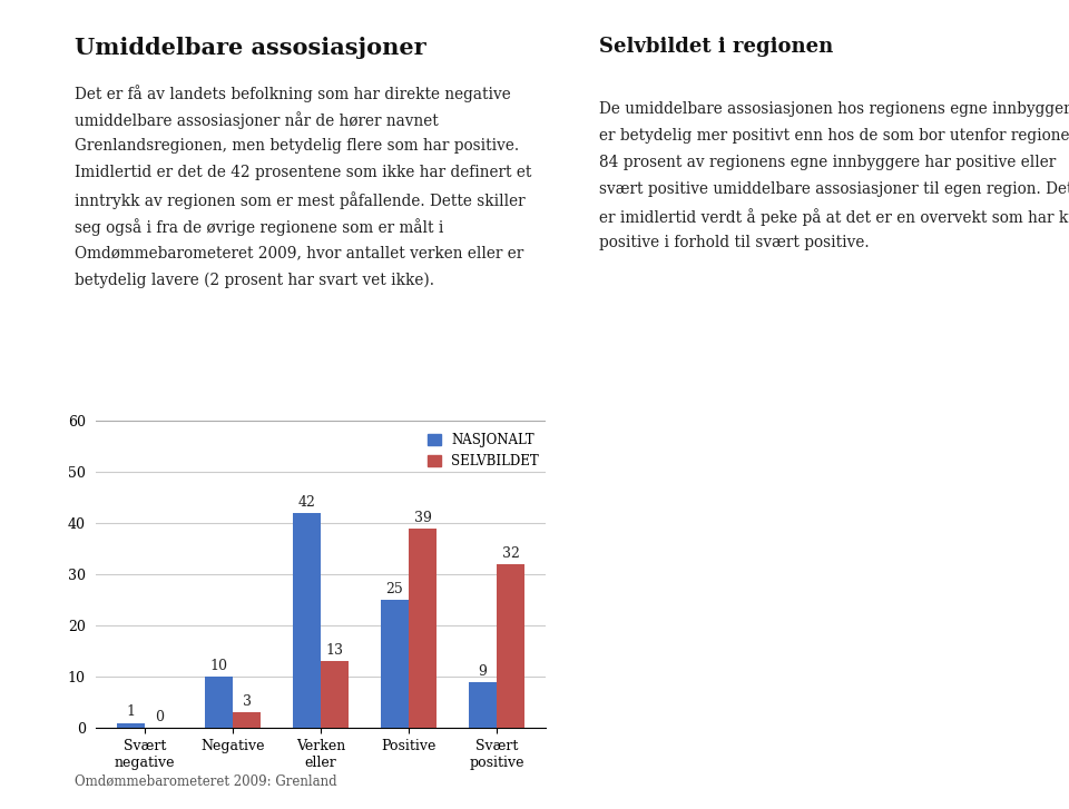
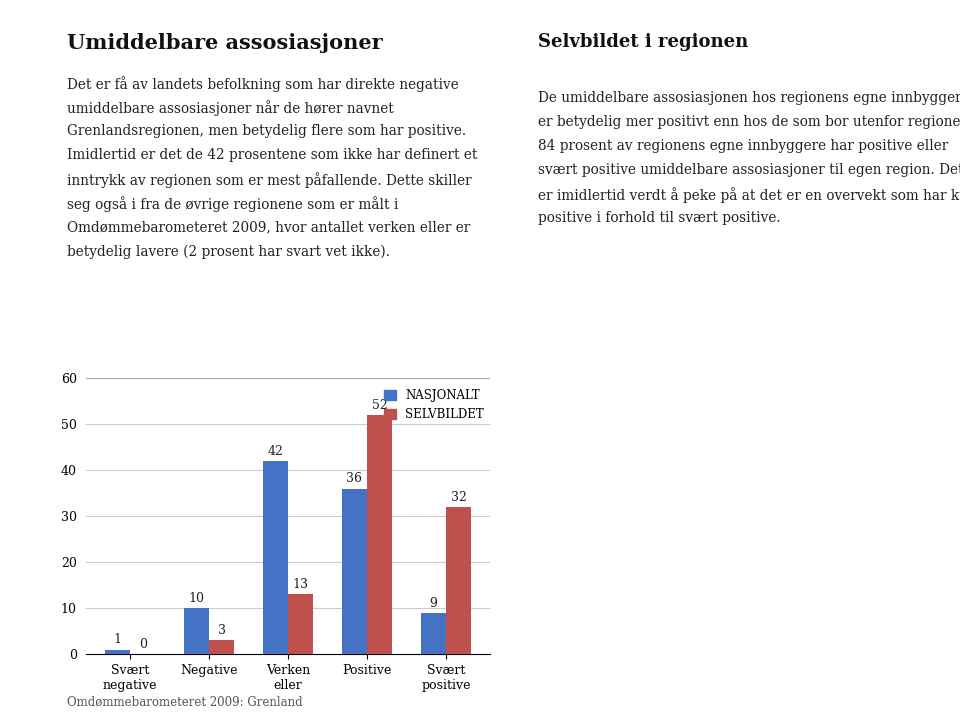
NASJONALT/Positive: 25 -> 36
SELVBILDET/Positive: 39 -> 52
